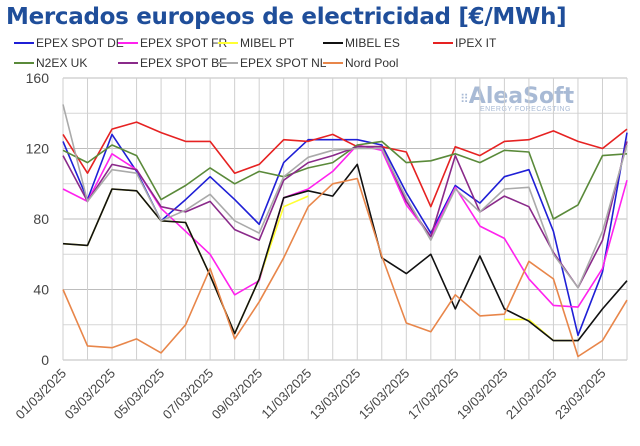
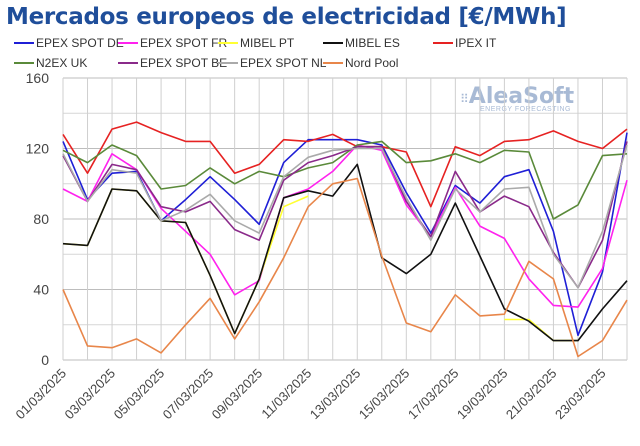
EPEX SPOT NL/01/03/2025: 145 -> 117
EPEX SPOT DE/03/03/2025: 128 -> 106
N2EX UK/05/03/2025: 91 -> 97
Nord Pool/07/03/2025: 52 -> 35
MIBEL ES/17/03/2025: 29 -> 89
EPEX SPOT BE/17/03/2025: 116 -> 107
